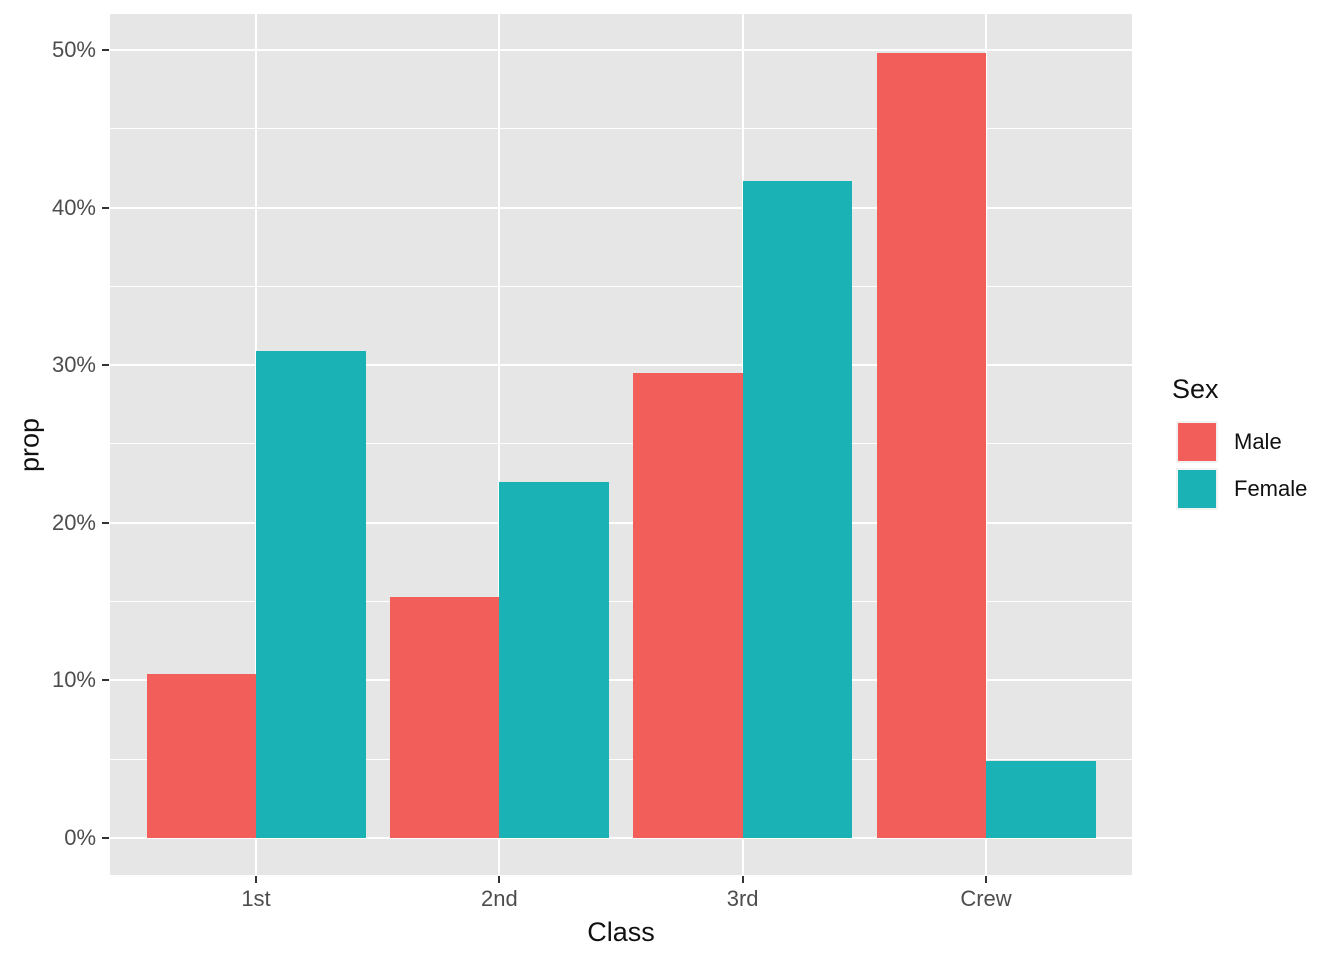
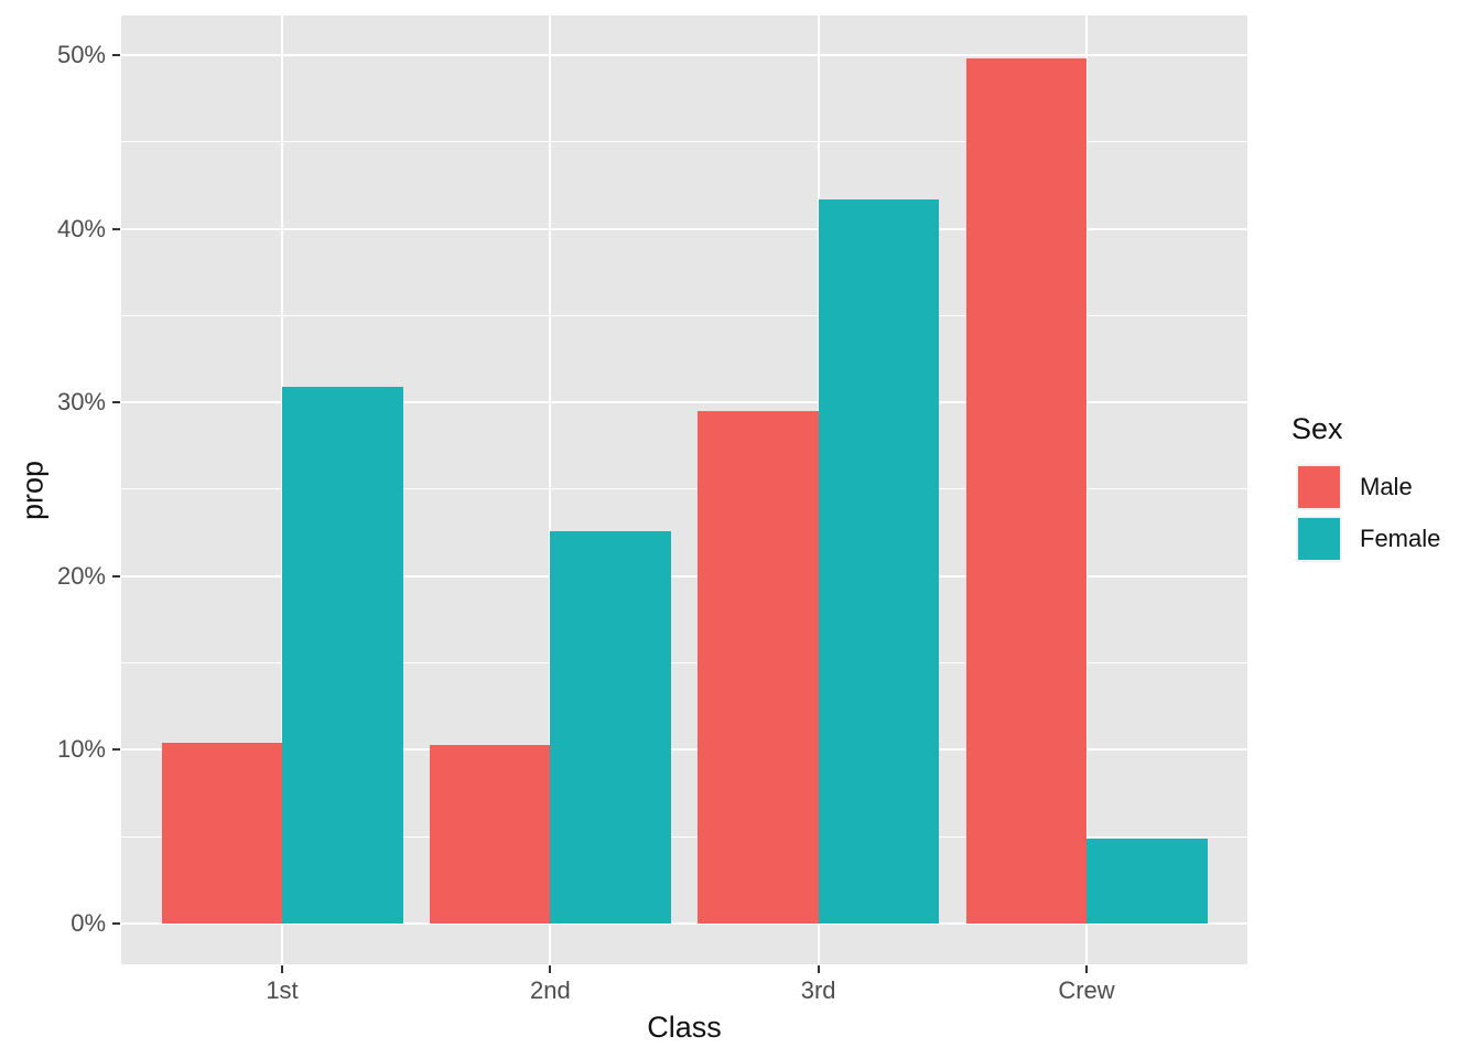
Male/2nd: 15.3% -> 10.3%
